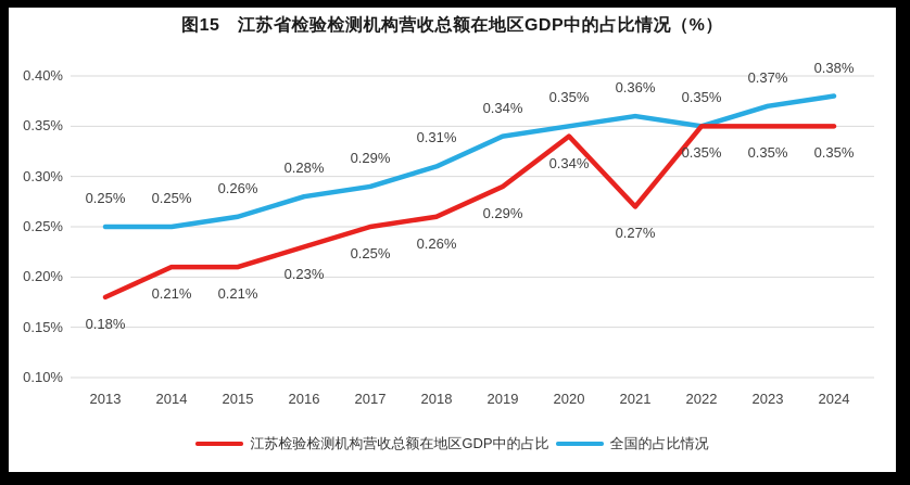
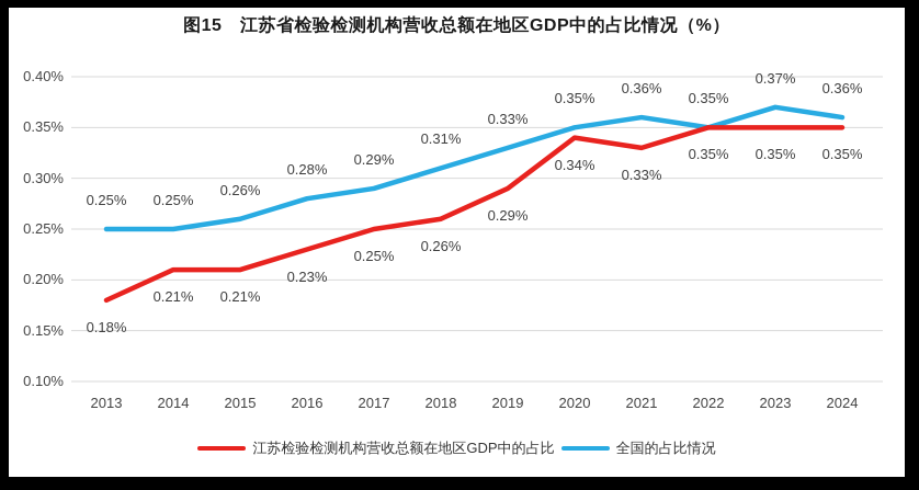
全国的占比情况/2019: 0.34% -> 0.33%
江苏检验检测机构营收总额在地区GDP中的占比/2021: 0.27% -> 0.33%
全国的占比情况/2024: 0.38% -> 0.36%
